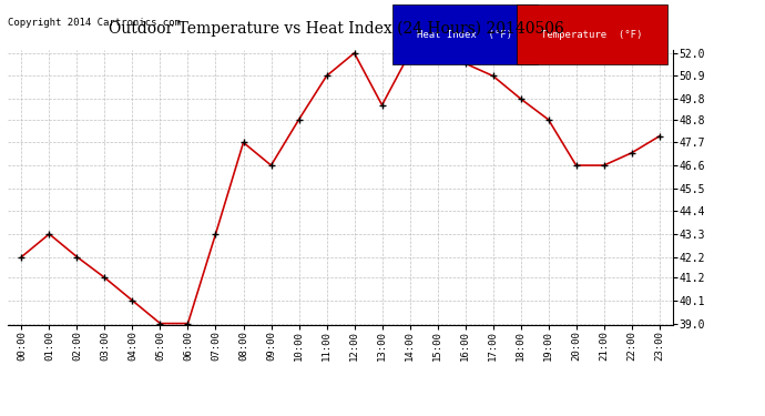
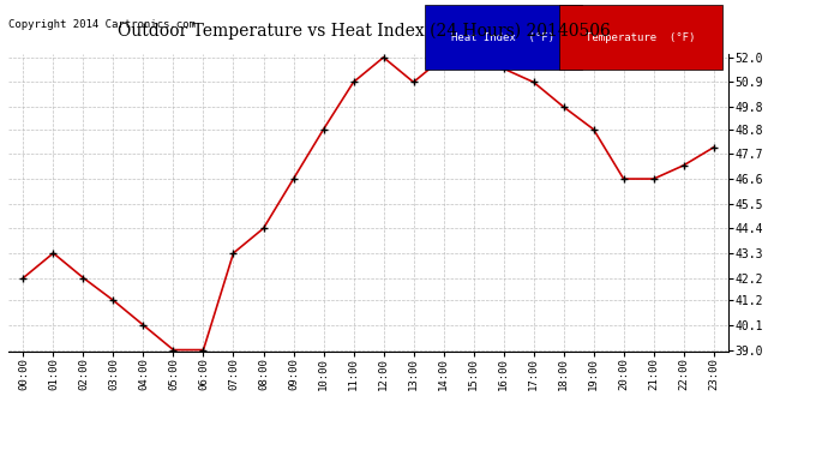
08:00: 47.7 -> 44.4
13:00: 49.5 -> 50.9
